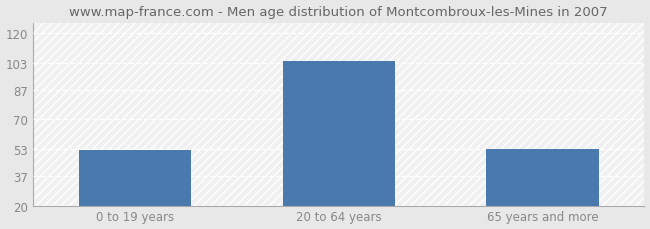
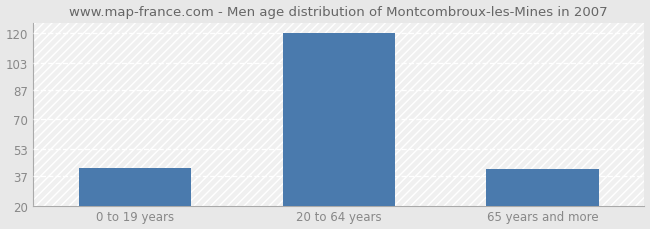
0 to 19 years: 52 -> 42
20 to 64 years: 104 -> 120
65 years and more: 53 -> 41
